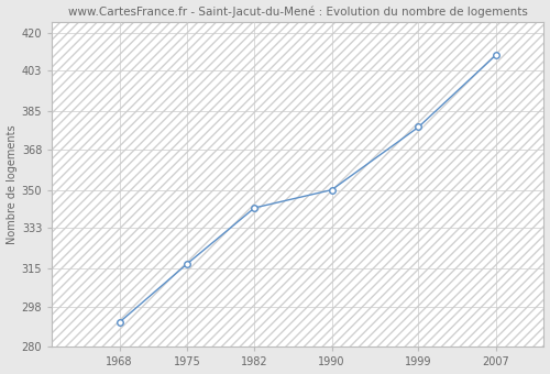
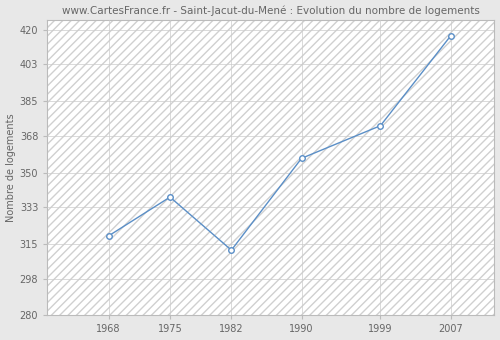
1968: 291 -> 319
1975: 317 -> 338
1982: 342 -> 312
1990: 350 -> 357
1999: 378 -> 373
2007: 410 -> 417
